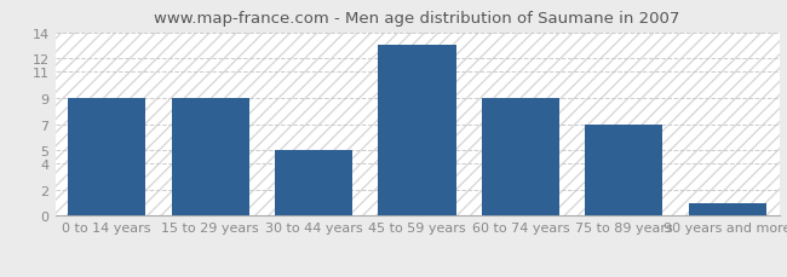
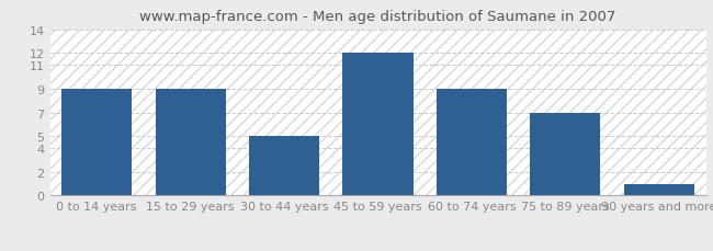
45 to 59 years: 13 -> 12
